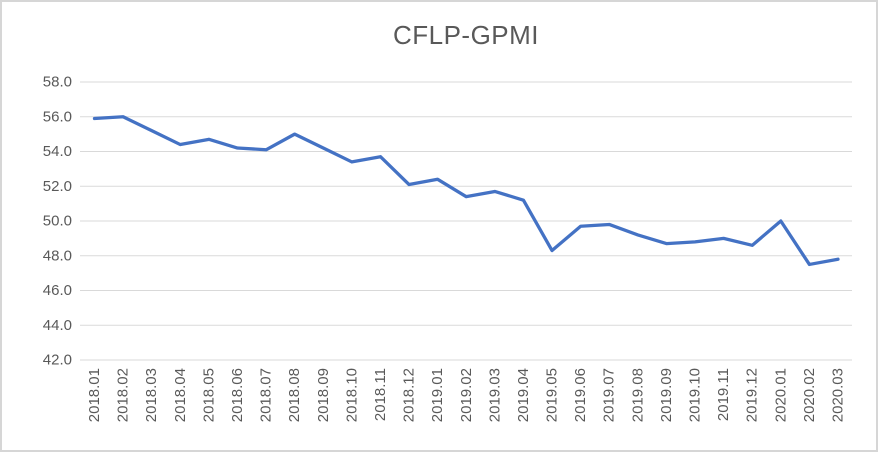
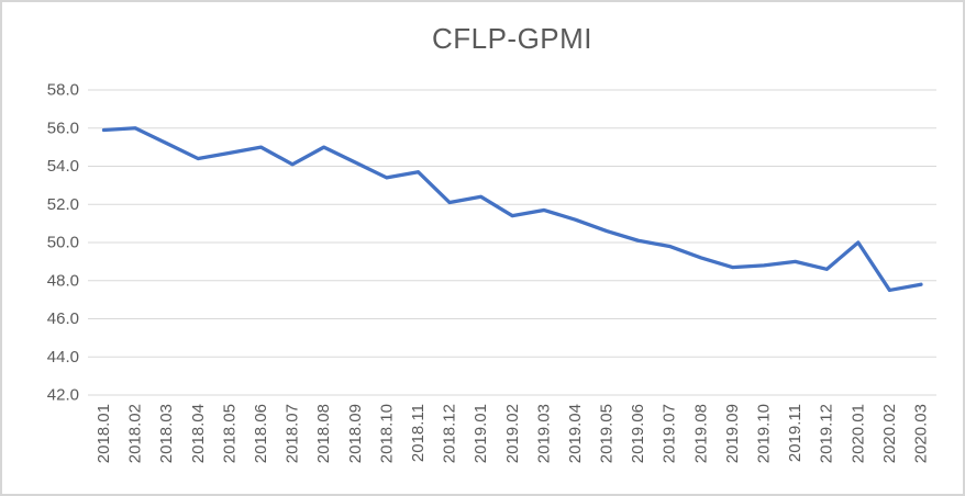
2018.06: 54.2 -> 55.0
2019.05: 48.3 -> 50.6
2019.06: 49.7 -> 50.1
